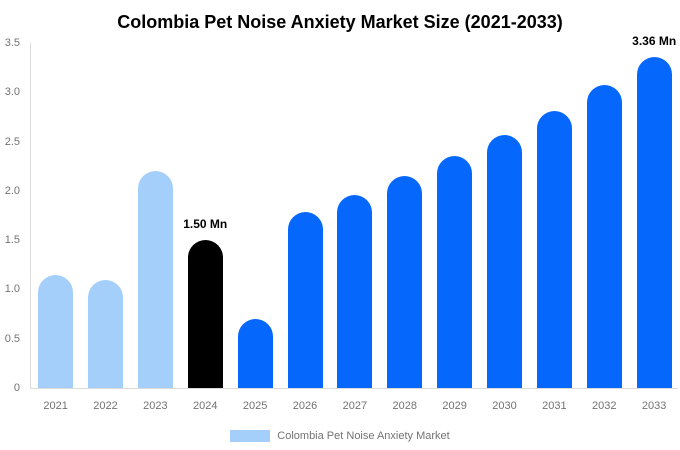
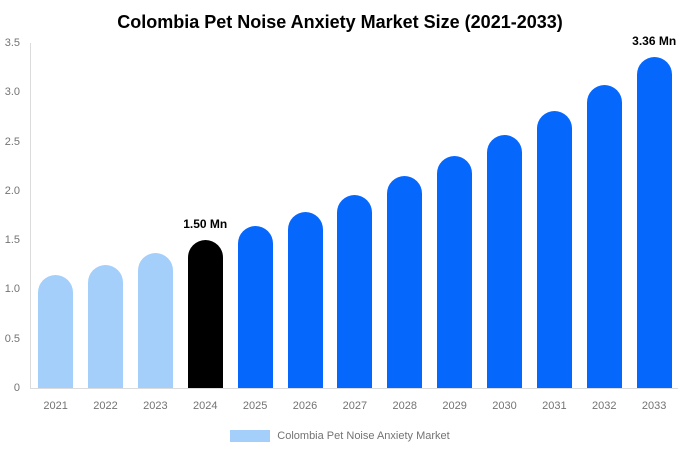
2022: 1.1 -> 1.2
2023: 2.2 -> 1.4
2025: 0.7 -> 1.6
